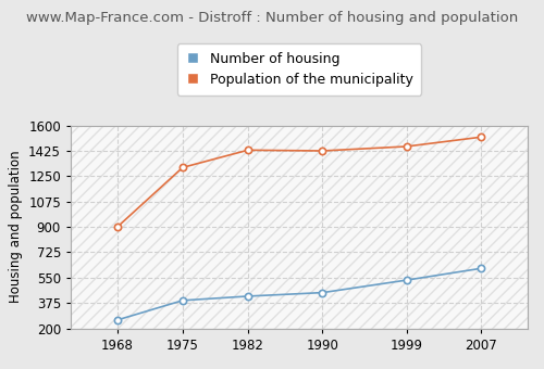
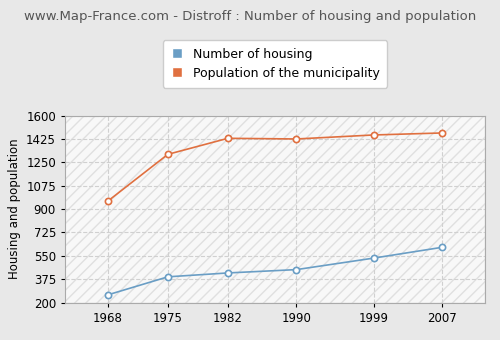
Population of the municipality/1968: 900 -> 960
Population of the municipality/2007: 1520 -> 1470
